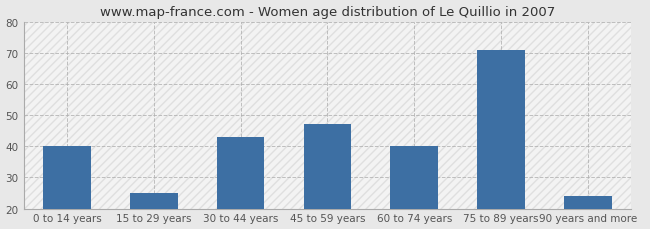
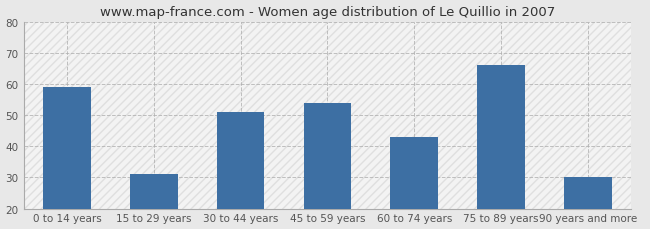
0 to 14 years: 40 -> 59
15 to 29 years: 25 -> 31
30 to 44 years: 43 -> 51
45 to 59 years: 47 -> 54
60 to 74 years: 40 -> 43
75 to 89 years: 71 -> 66
90 years and more: 24 -> 30
